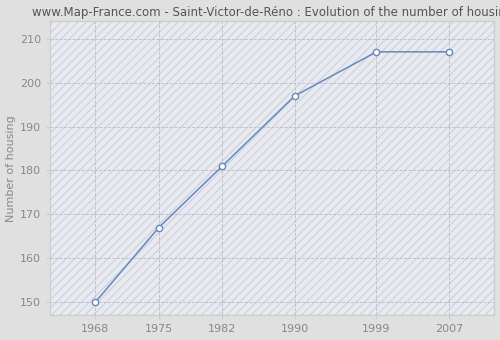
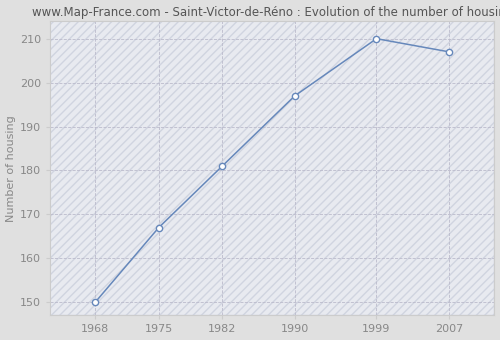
1999: 207 -> 210
